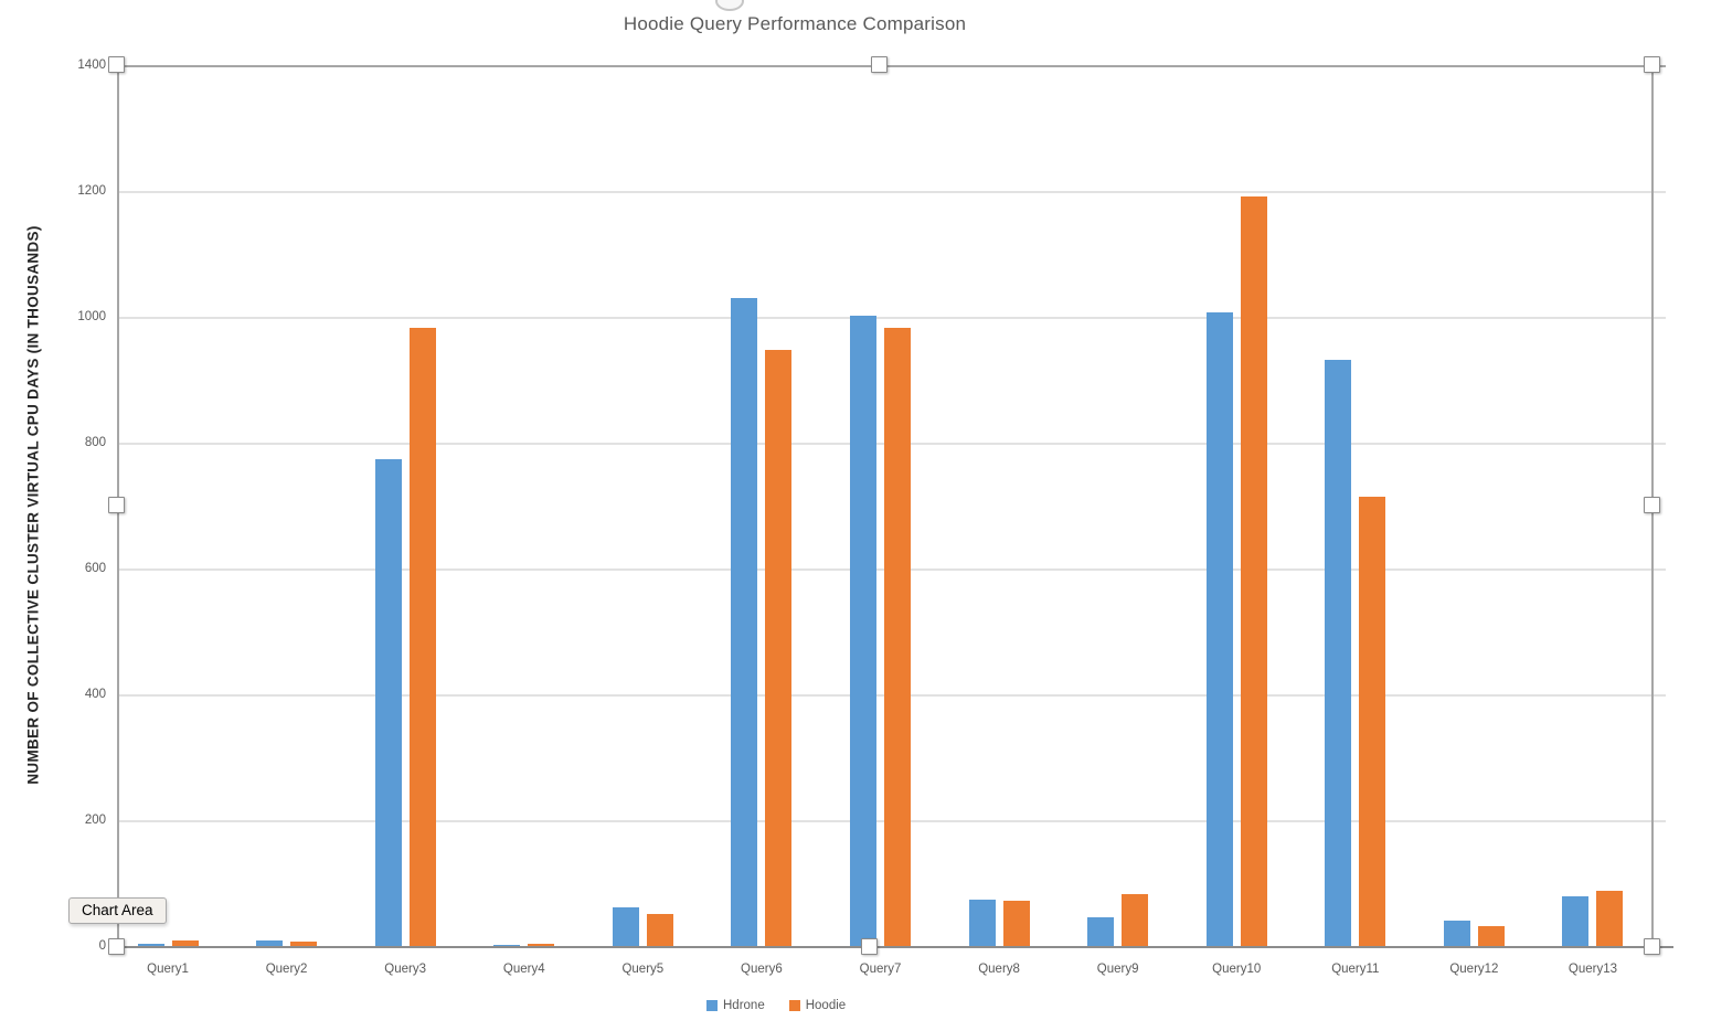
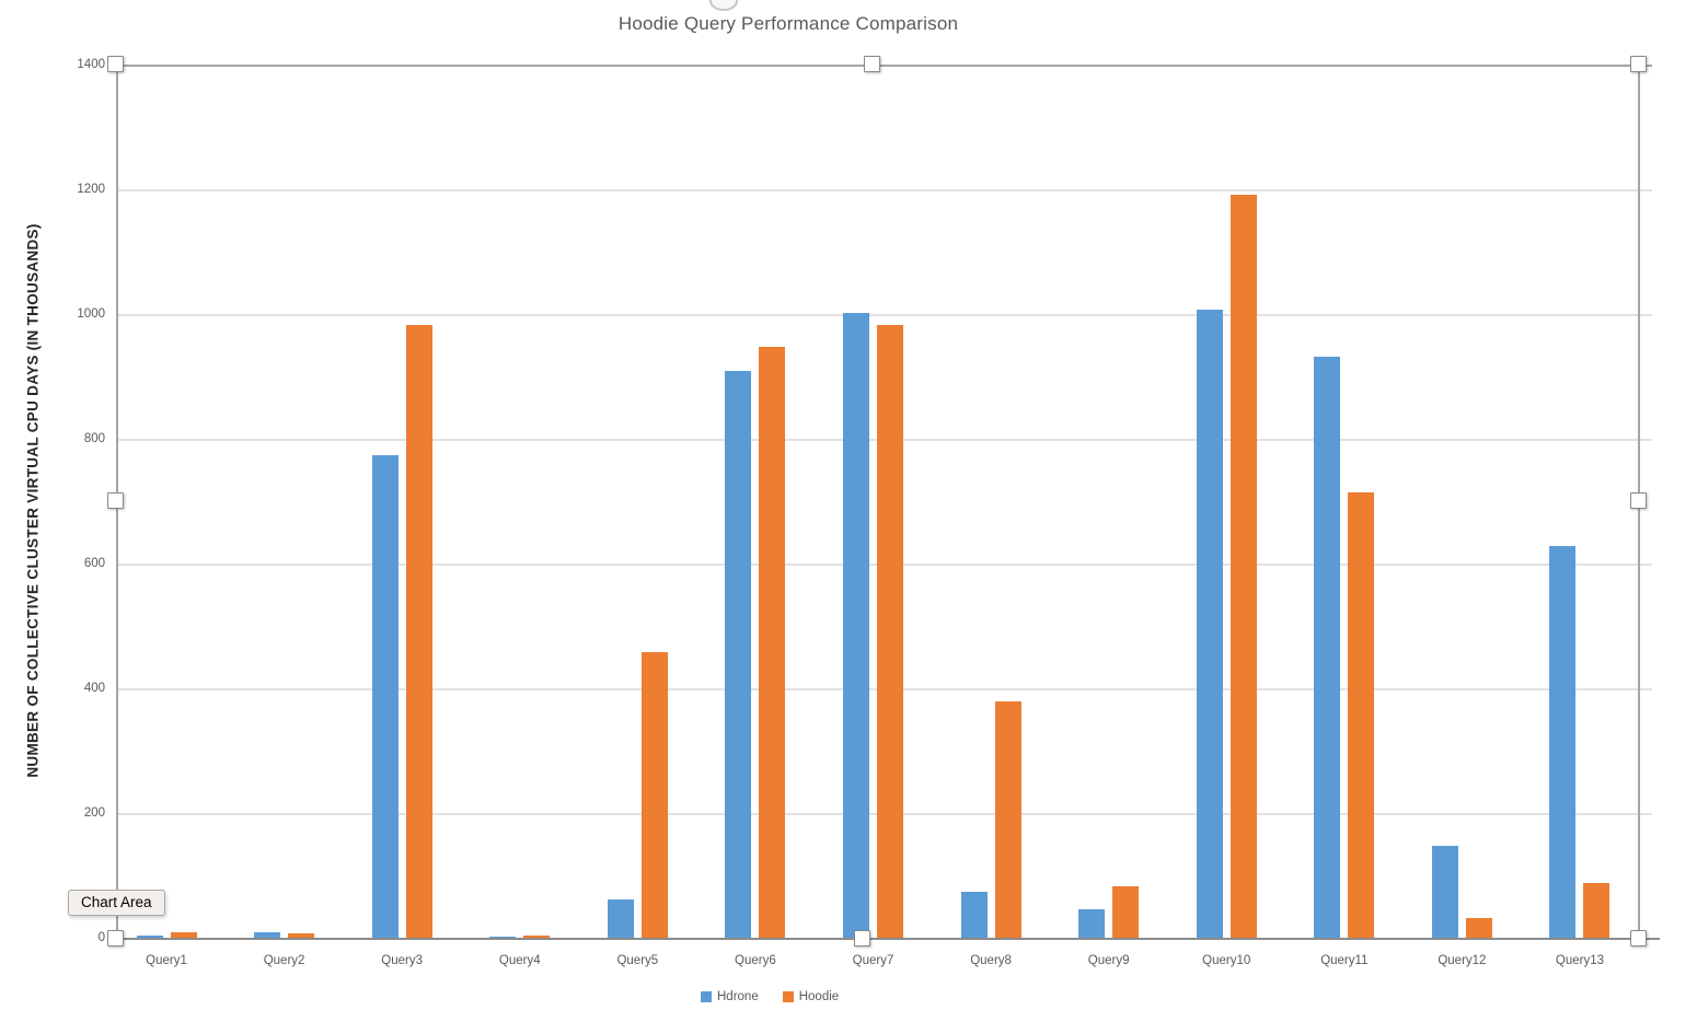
Hoodie/Query5: 50 -> 460
Hdrone/Query6: 1030 -> 910
Hoodie/Query8: 70 -> 380
Hdrone/Query12: 40 -> 150
Hdrone/Query13: 80 -> 630
